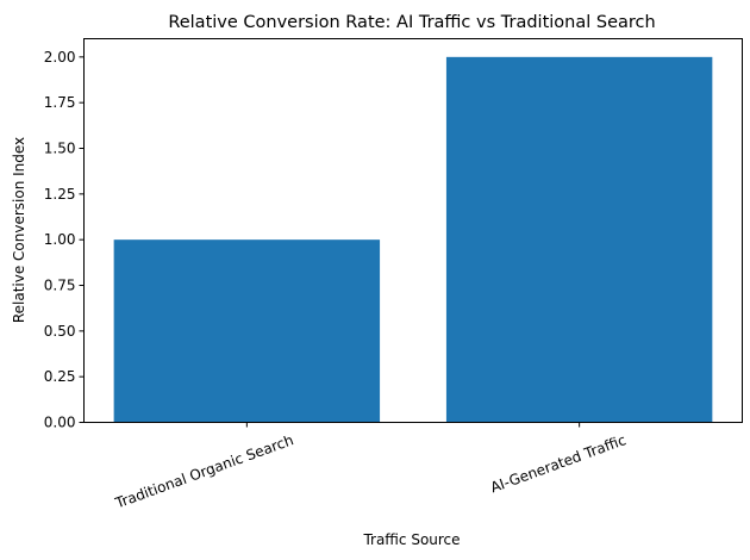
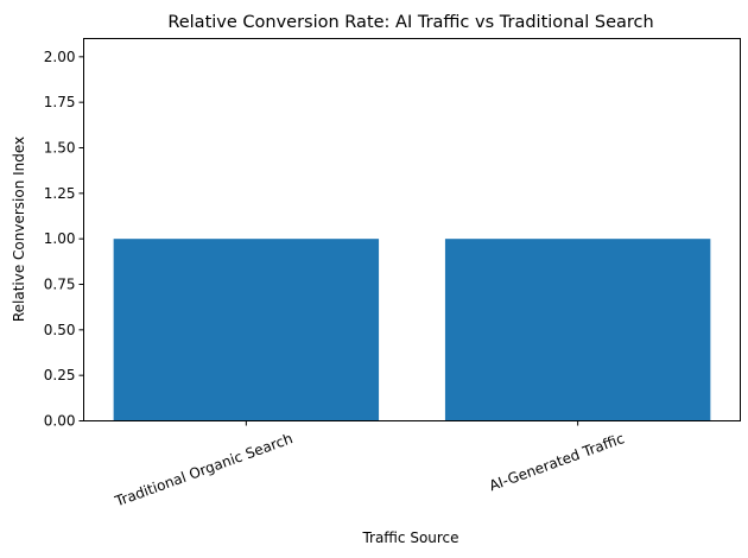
AI-Generated Traffic: 2 -> 1
